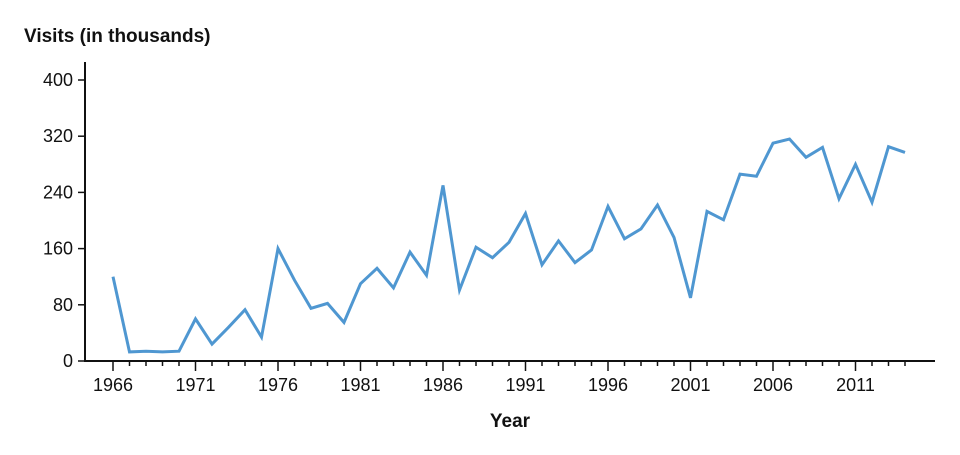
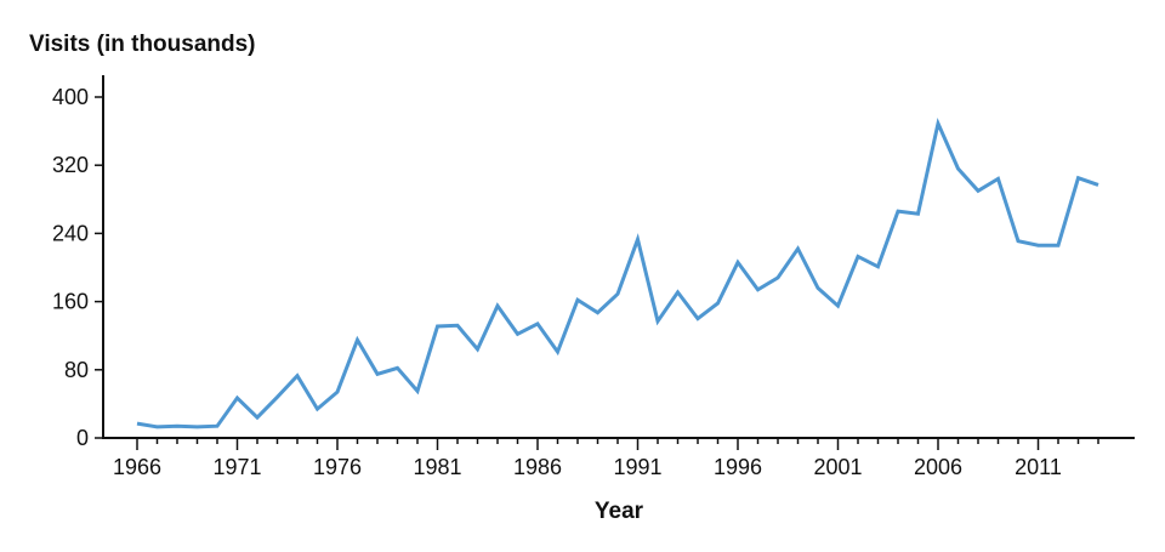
1966: 120 -> 20
1971: 60 -> 50
1976: 160 -> 50
1981: 110 -> 130
1986: 250 -> 130
1991: 210 -> 230
1996: 220 -> 210
2001: 90 -> 160
2006: 310 -> 370
2011: 280 -> 230
